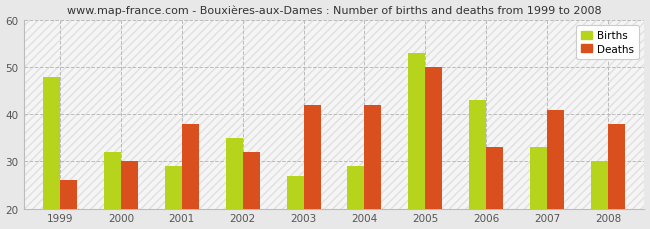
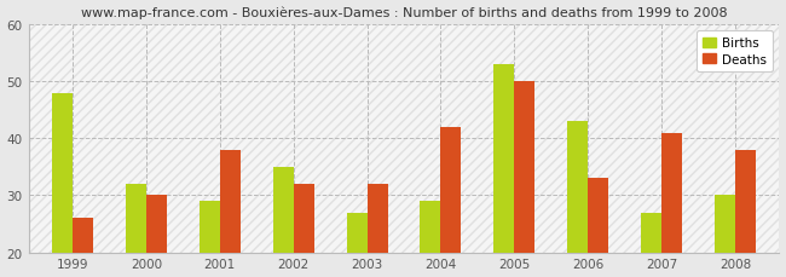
Deaths/2003: 42 -> 32
Births/2007: 33 -> 27
